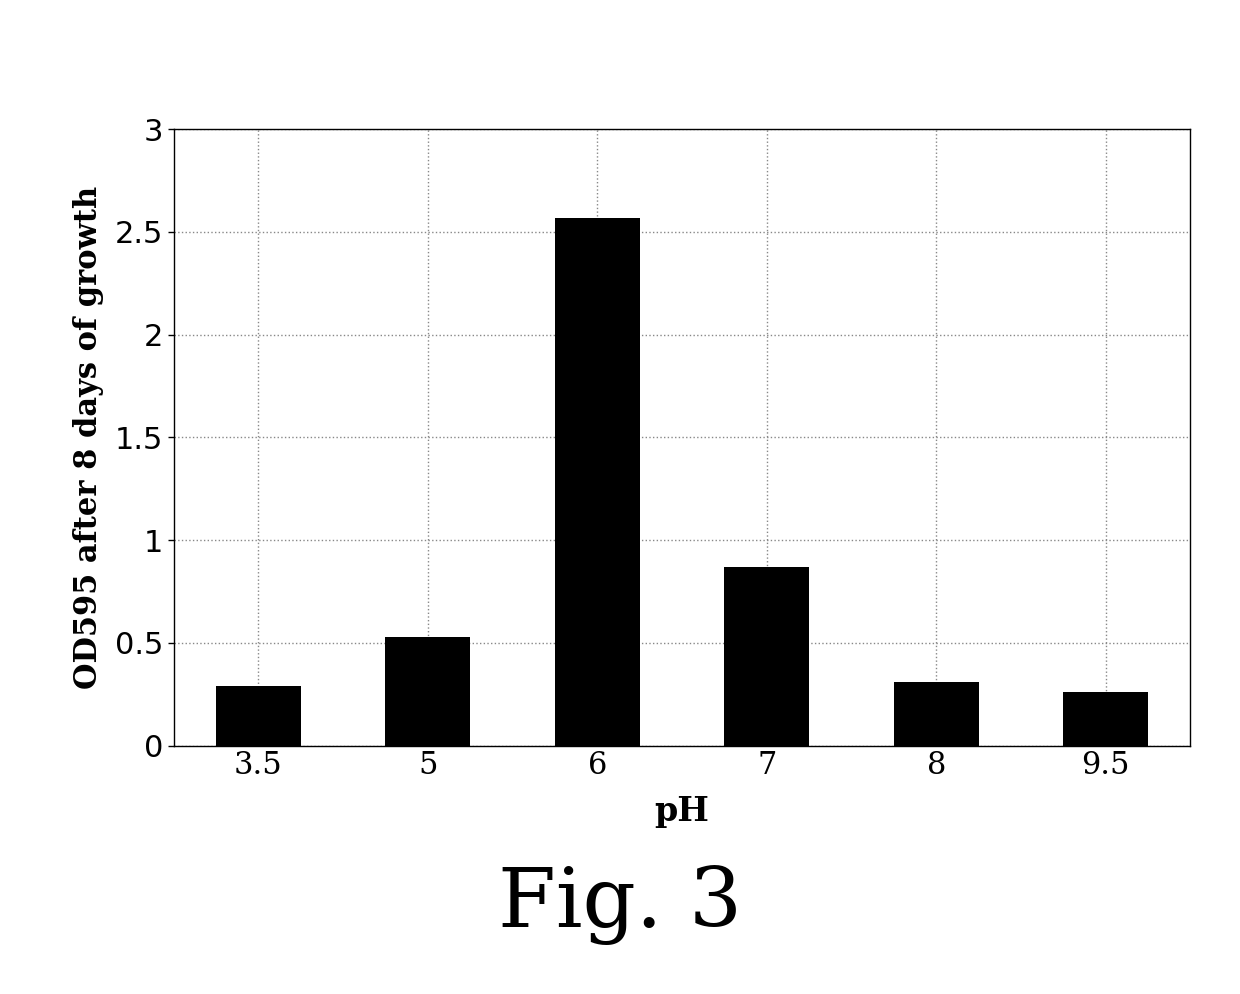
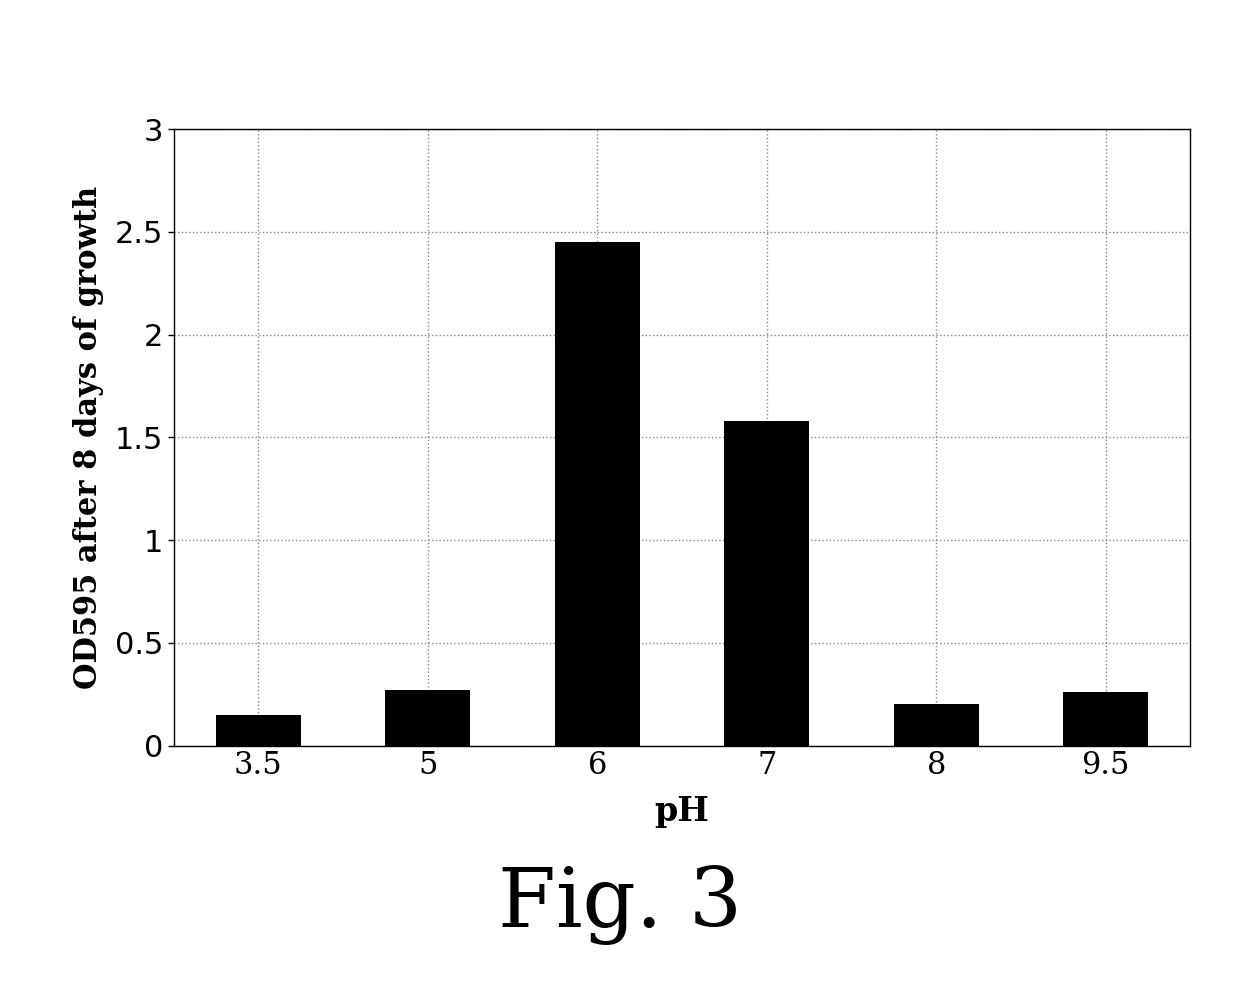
3.5: 0.29 -> 0.15
5: 0.53 -> 0.27
6: 2.57 -> 2.45
7: 0.87 -> 1.58
8: 0.31 -> 0.20
